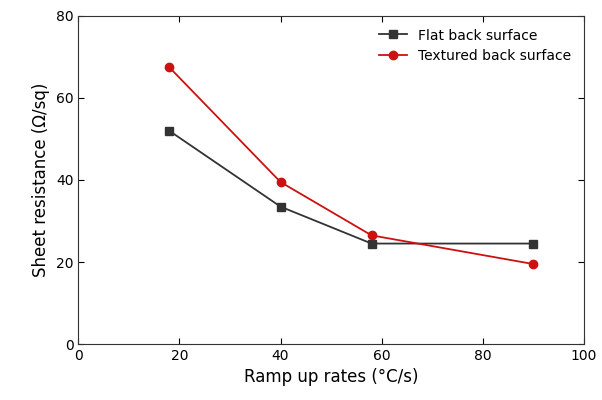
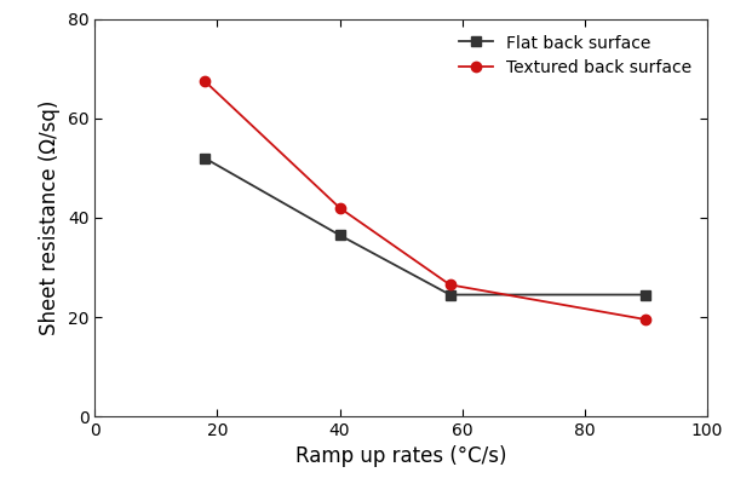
Flat back surface/40: 33.5 -> 36.5
Textured back surface/40: 39.5 -> 42.0
